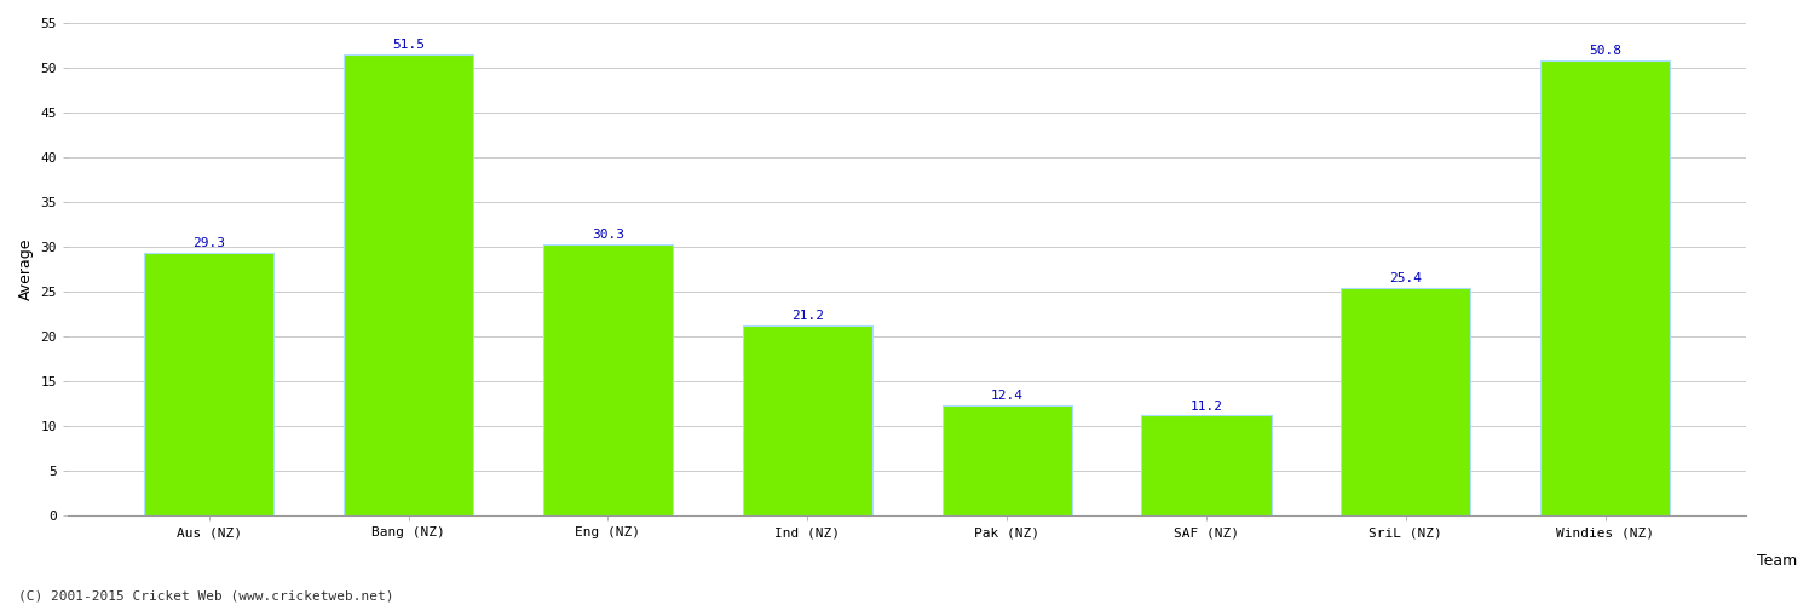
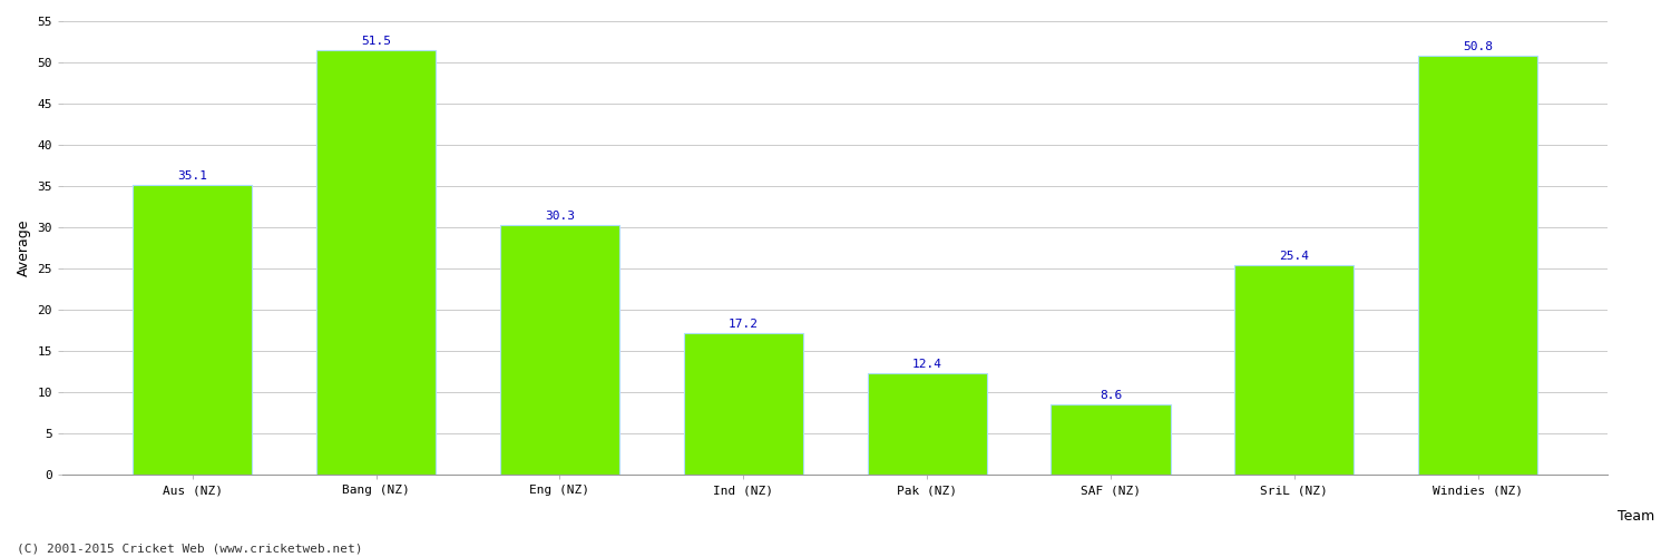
Aus (NZ): 29.3 -> 35.1
Ind (NZ): 21.2 -> 17.2
SAF (NZ): 11.2 -> 8.6
